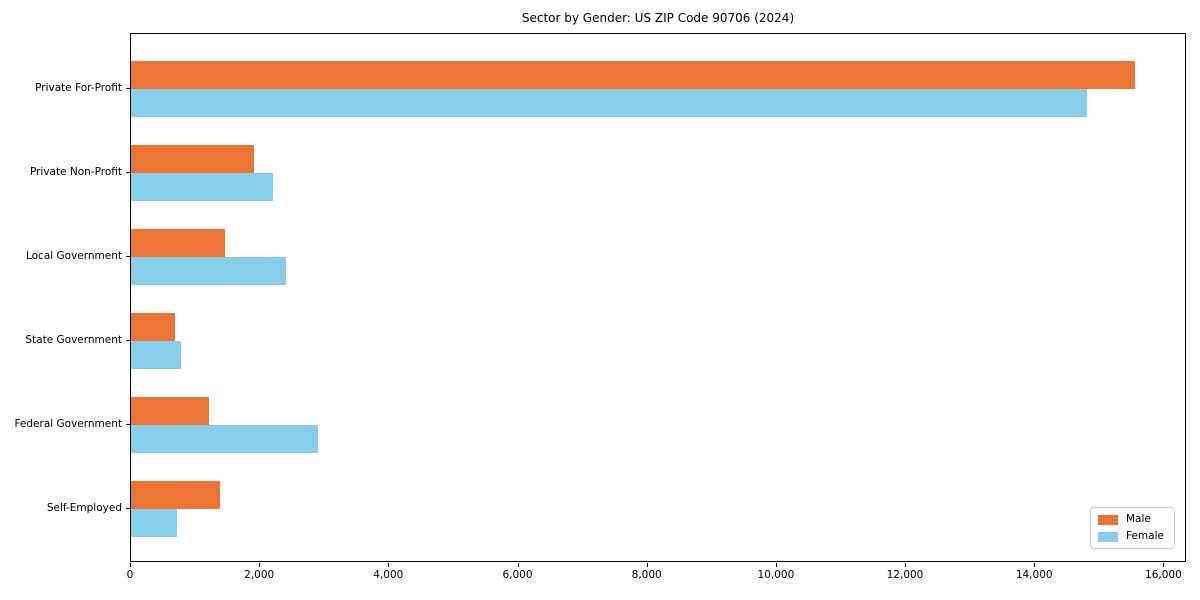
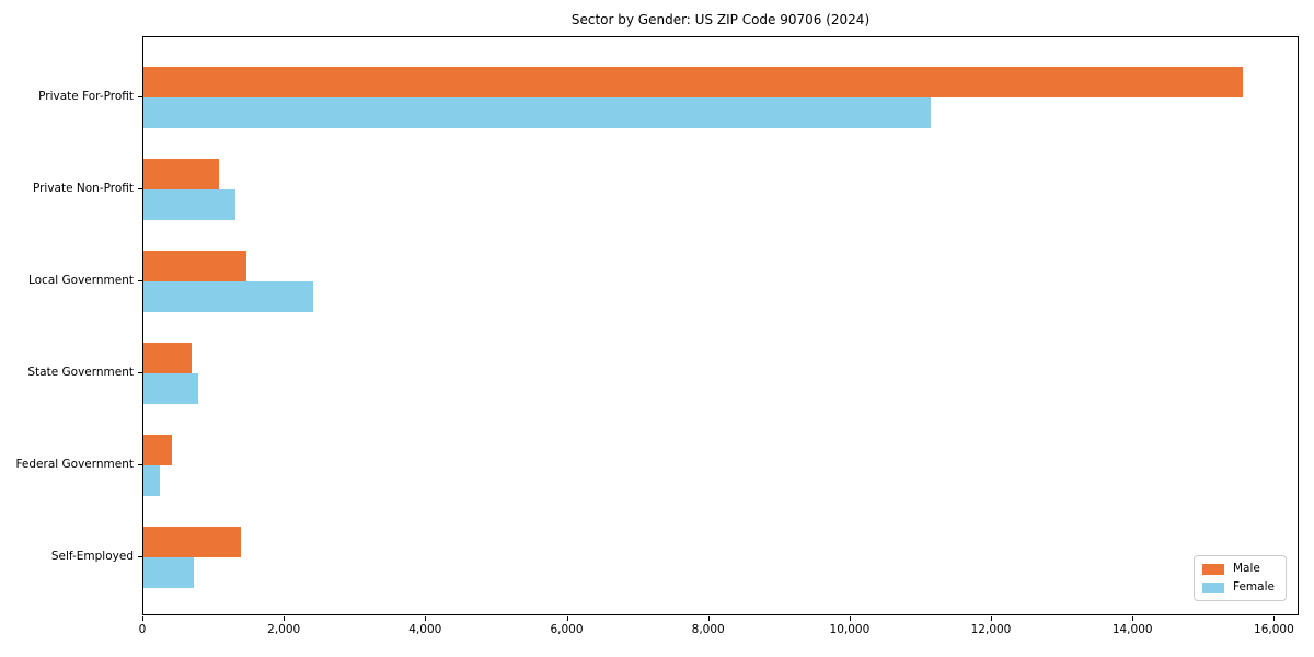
Female/Private For-Profit: 14800 -> 11100
Male/Private Non-Profit: 1900 -> 1100
Female/Private Non-Profit: 2200 -> 1300
Male/Federal Government: 1200 -> 400
Female/Federal Government: 2900 -> 200
